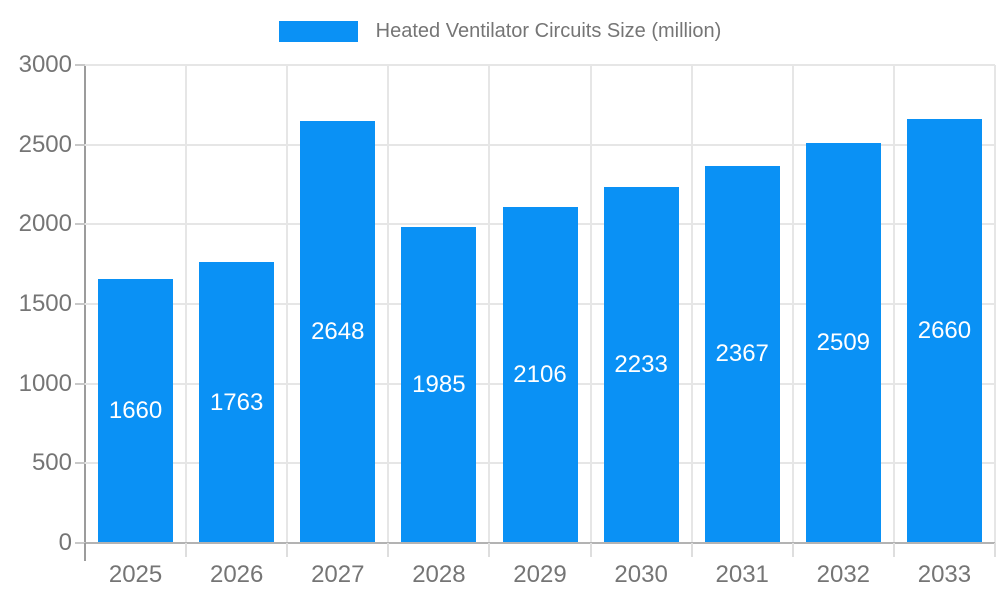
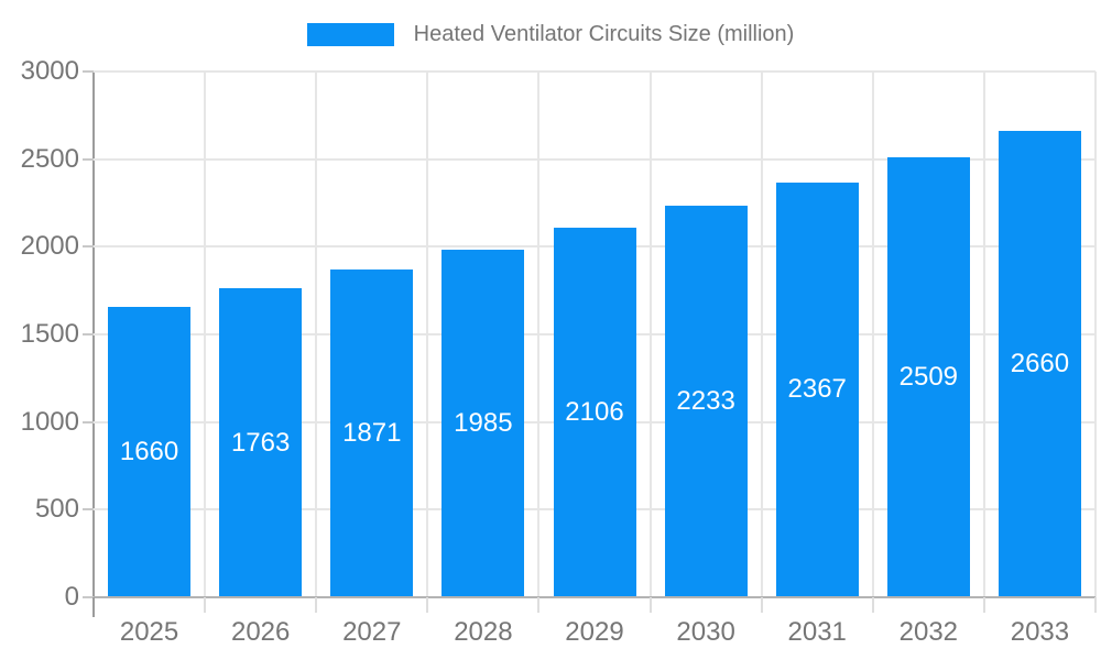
2027: 2648 -> 1871
